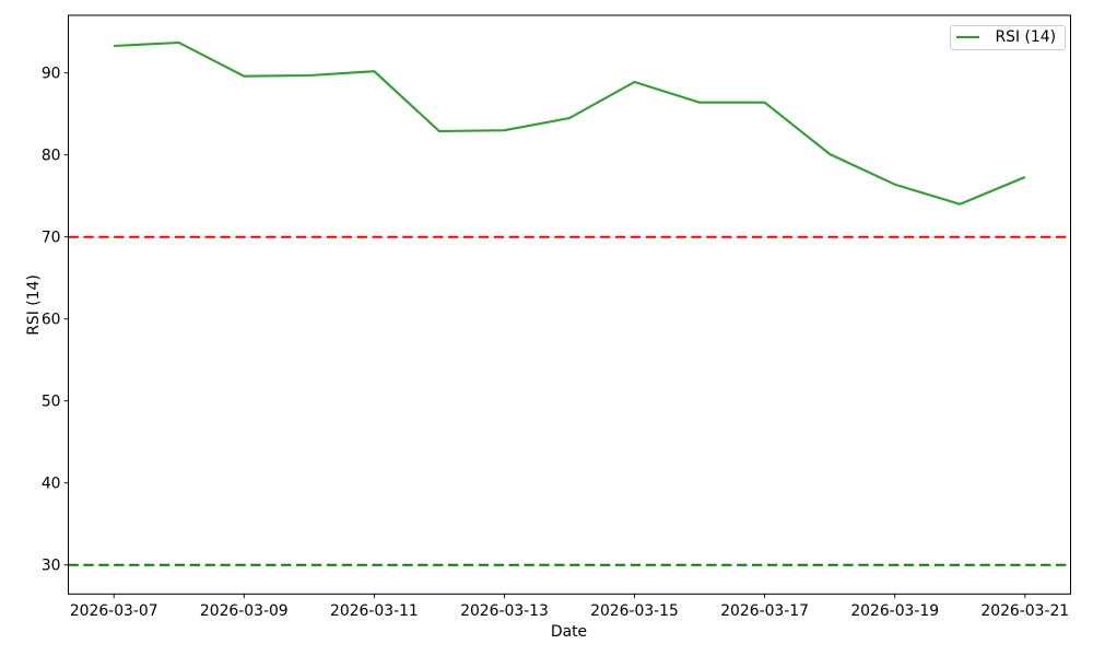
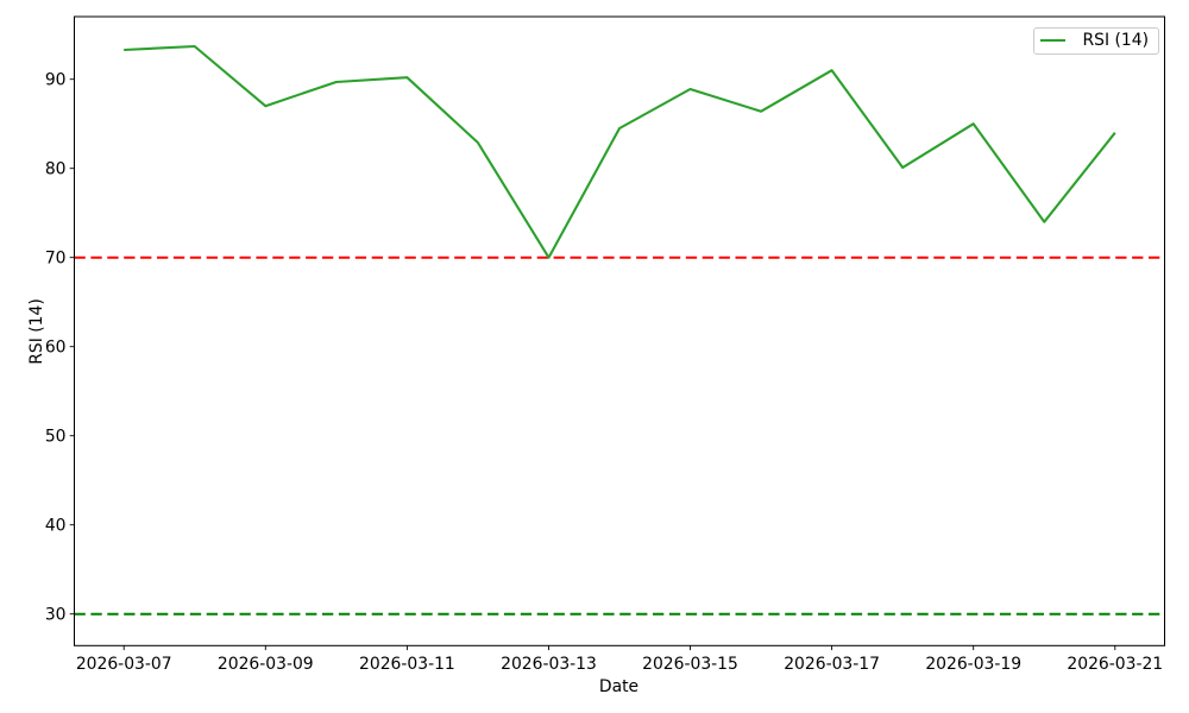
2026-03-09: 90 -> 87
2026-03-13: 83 -> 70
2026-03-17: 86 -> 91
2026-03-19: 76 -> 85
2026-03-21: 77 -> 84
